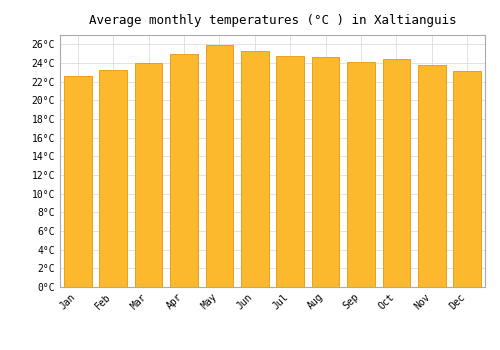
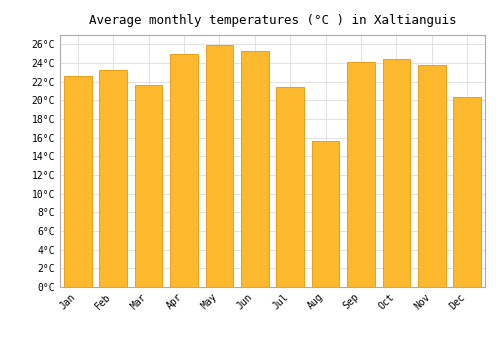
Mar: 24.0°C -> 21.6°C
Jul: 24.8°C -> 21.4°C
Aug: 24.6°C -> 15.6°C
Dec: 23.1°C -> 20.4°C
